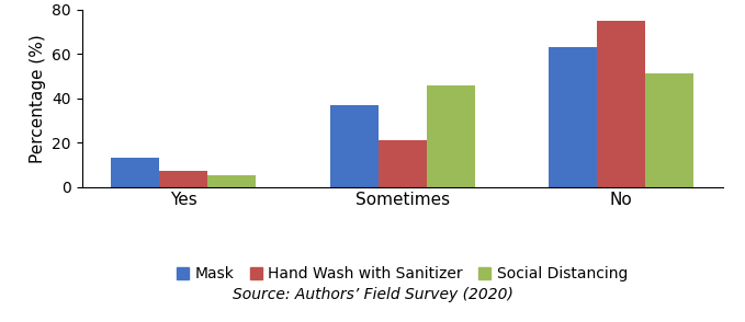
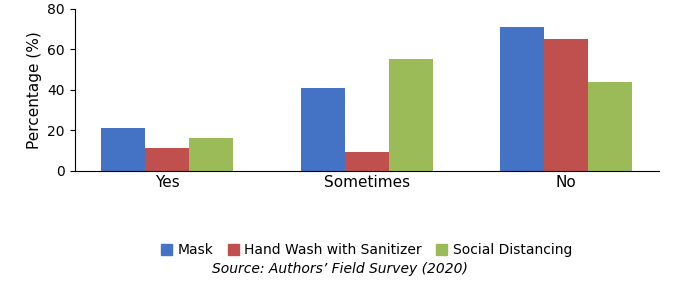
Mask/Yes: 13 -> 21
Hand Wash with Sanitizer/Yes: 7 -> 11
Social Distancing/Yes: 5 -> 16
Mask/Sometimes: 37 -> 41
Hand Wash with Sanitizer/Sometimes: 21 -> 9
Social Distancing/Sometimes: 46 -> 55
Mask/No: 63 -> 71
Hand Wash with Sanitizer/No: 75 -> 65
Social Distancing/No: 51 -> 44
